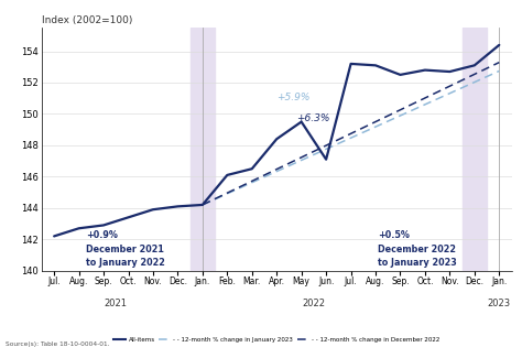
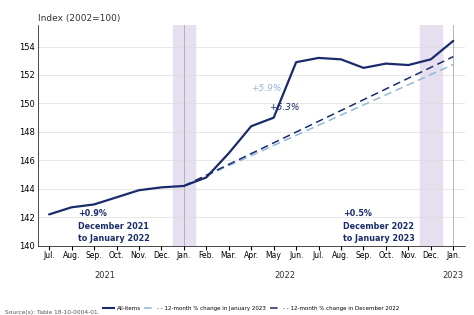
Feb.: 146.1 -> 144.8
May: 149.5 -> 149.0
Jun.: 147.1 -> 152.9
